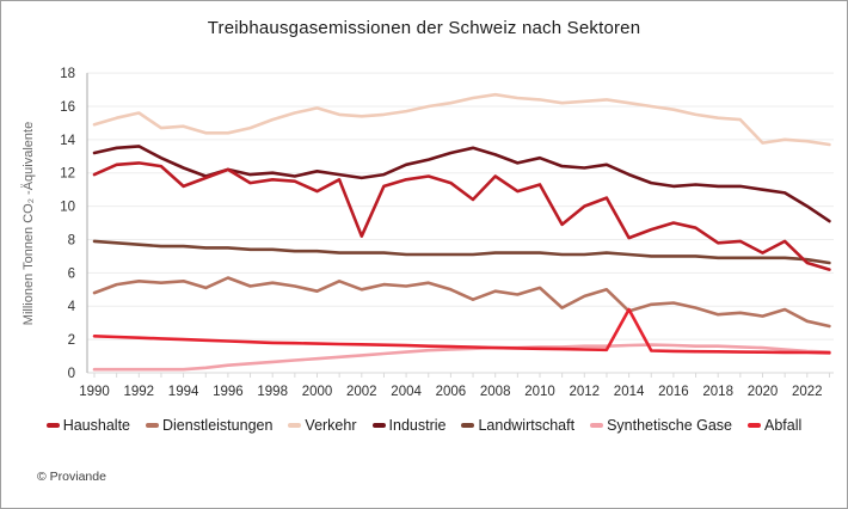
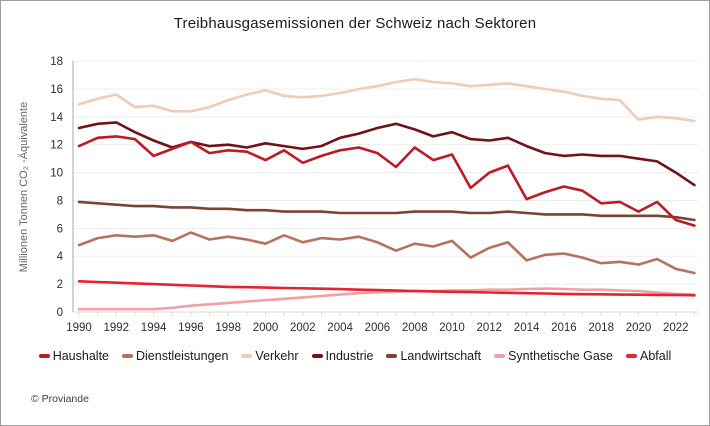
Haushalte/2002: 8.2 -> 10.7
Abfall/2014: 3.8 -> 1.4
